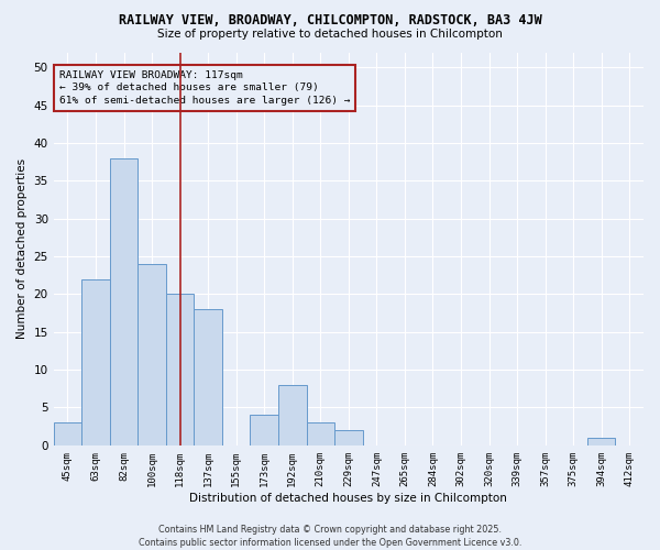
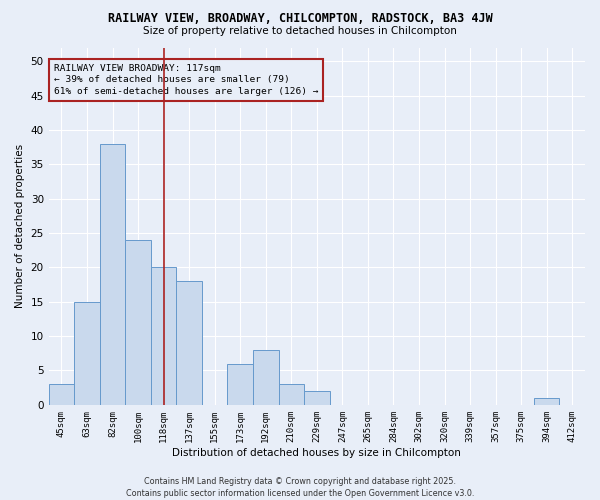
63sqm: 22 -> 15
173sqm: 4 -> 6
